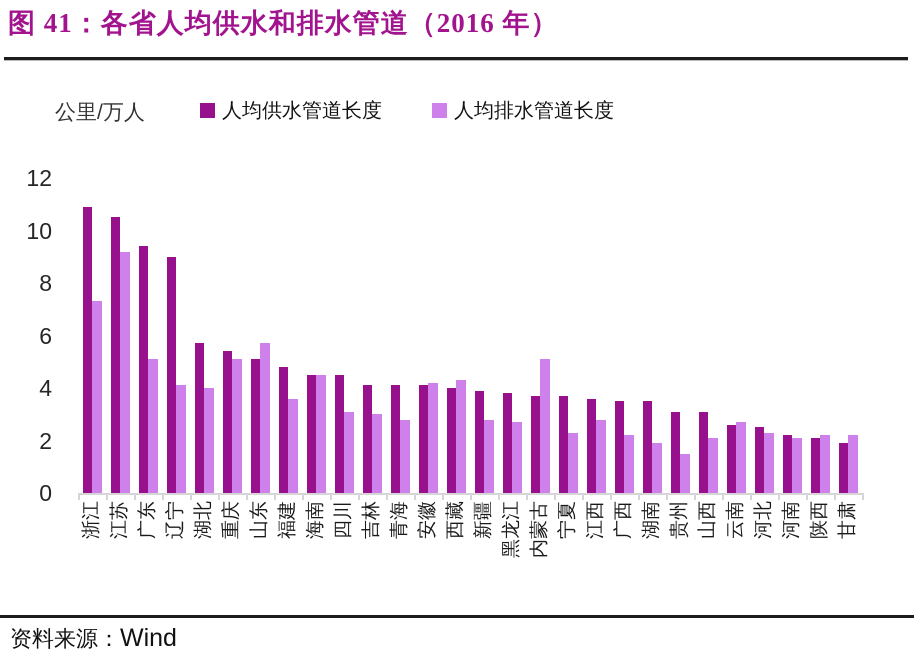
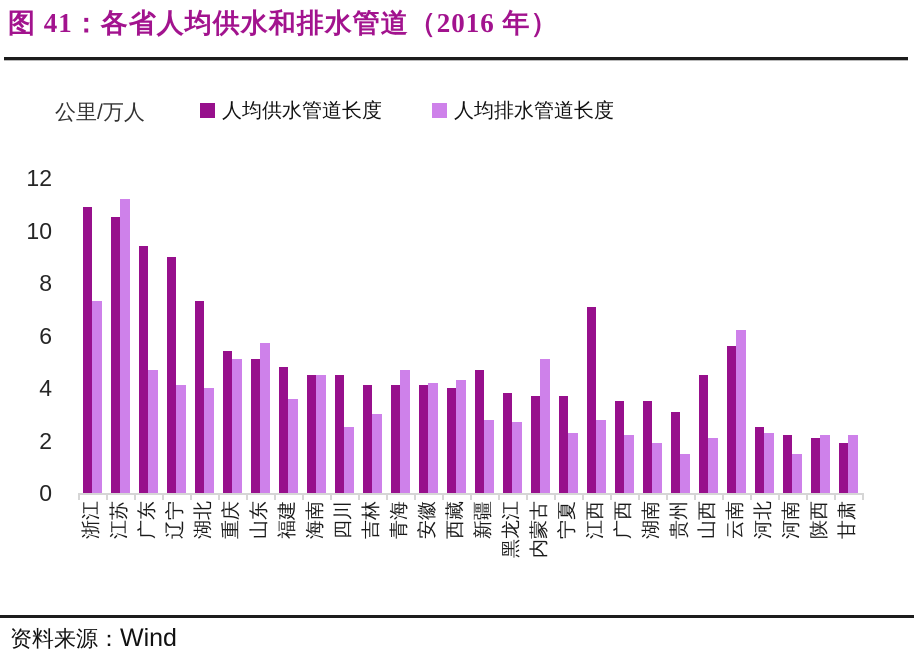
人均排水管道长度/江苏: 9.2 -> 11.2
人均排水管道长度/广东: 5.1 -> 4.7
人均供水管道长度/湖北: 5.7 -> 7.3
人均排水管道长度/四川: 3.1 -> 2.5
人均排水管道长度/青海: 2.8 -> 4.7
人均供水管道长度/新疆: 3.9 -> 4.7
人均供水管道长度/江西: 3.6 -> 7.1
人均供水管道长度/山西: 3.1 -> 4.5
人均供水管道长度/云南: 2.6 -> 5.6
人均排水管道长度/云南: 2.7 -> 6.2
人均排水管道长度/河南: 2.1 -> 1.5
